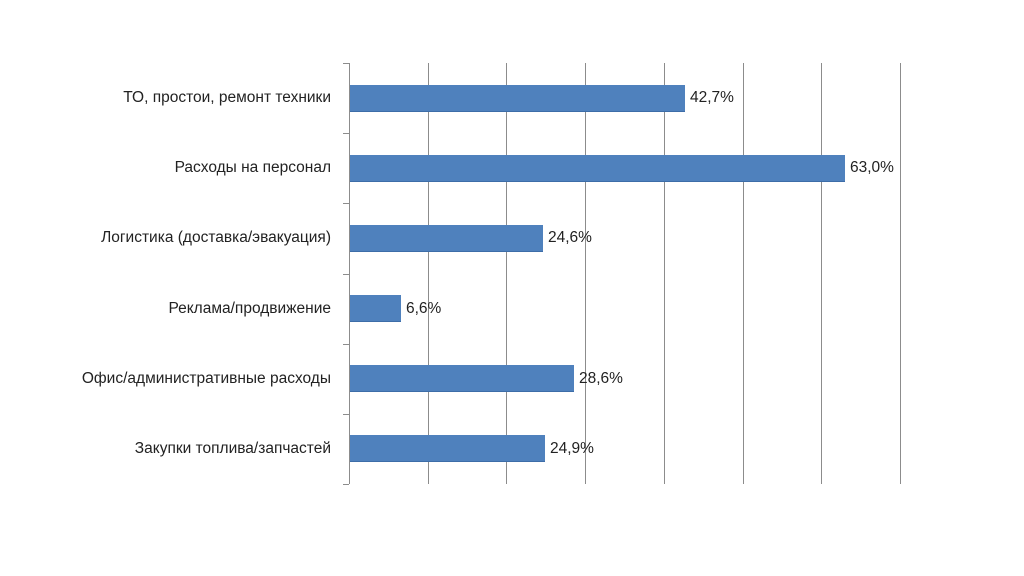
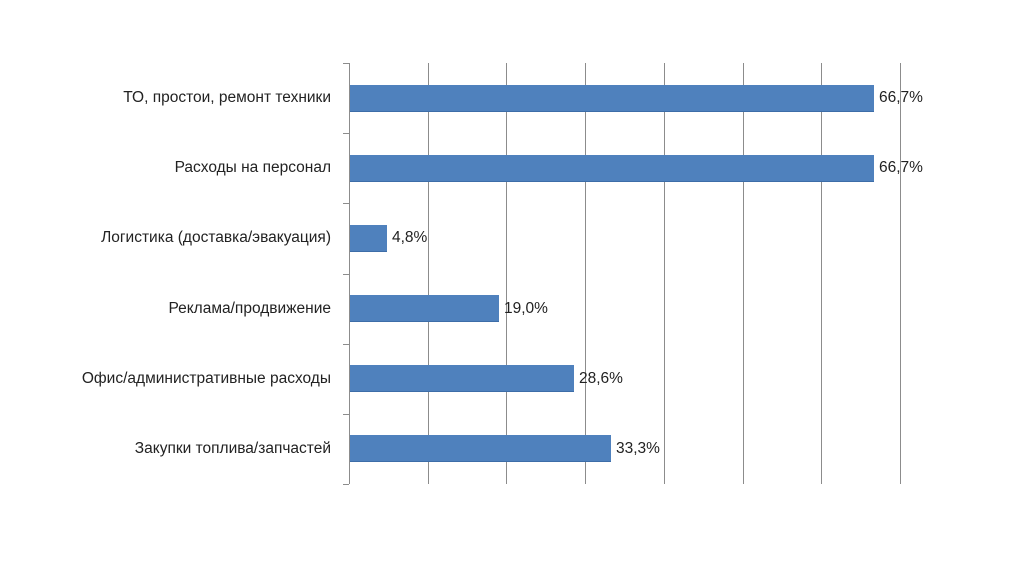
ТО, простои, ремонт техники: 42,7% -> 66,7%
Расходы на персонал: 63,0% -> 66,7%
Логистика (доставка/эвакуация): 24,6% -> 4,8%
Реклама/продвижение: 6,6% -> 19,0%
Закупки топлива/запчастей: 24,9% -> 33,3%
